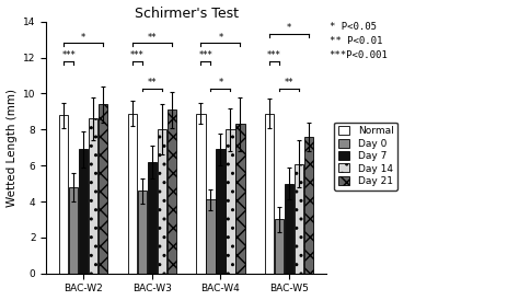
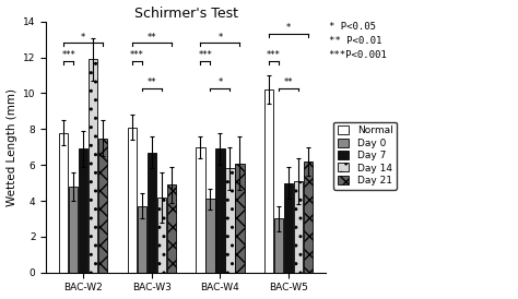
Normal/BAC-W2: 8.8 -> 7.8
Day 14/BAC-W2: 8.6 -> 11.9
Day 21/BAC-W2: 9.4 -> 7.5
Normal/BAC-W3: 8.9 -> 8.1
Day 0/BAC-W3: 4.6 -> 3.7
Day 7/BAC-W3: 6.2 -> 6.7
Day 14/BAC-W3: 8.0 -> 4.2
Day 21/BAC-W3: 9.1 -> 4.9
Normal/BAC-W4: 8.9 -> 7.0
Day 14/BAC-W4: 8.0 -> 5.8
Day 21/BAC-W4: 8.3 -> 6.1
Normal/BAC-W5: 8.9 -> 10.2
Day 14/BAC-W5: 6.1 -> 5.1
Day 21/BAC-W5: 7.6 -> 6.2
